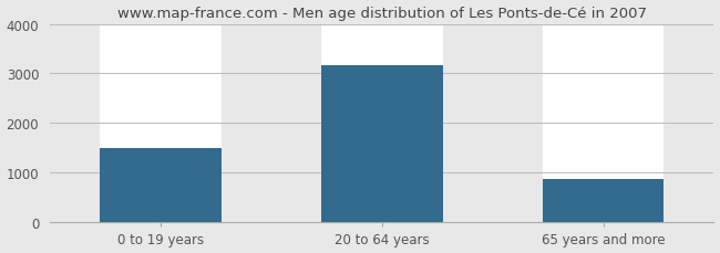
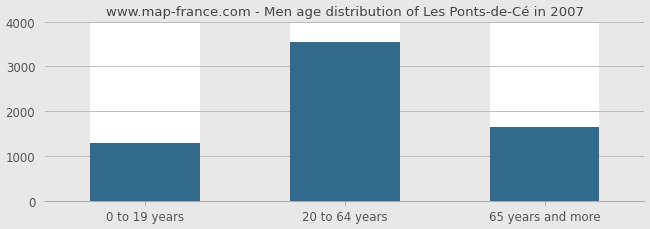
0 to 19 years: 1490 -> 1300
20 to 64 years: 3170 -> 3550
65 years and more: 870 -> 1650
